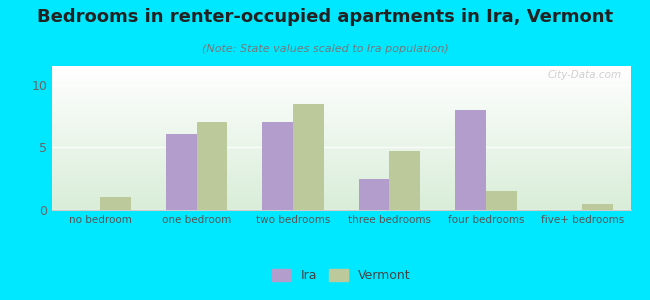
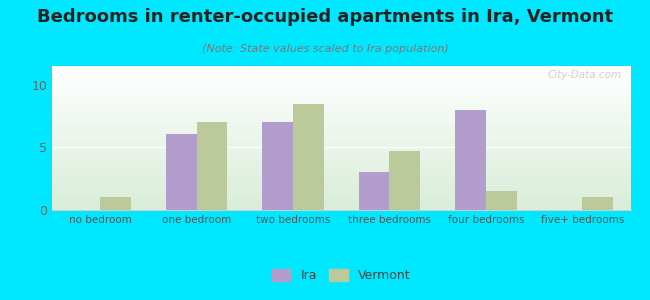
Ira/three bedrooms: 2.5 -> 3.0
Vermont/five+ bedrooms: 0.5 -> 1.0
